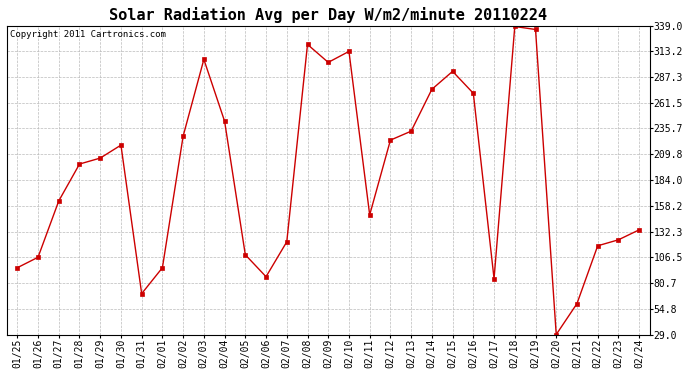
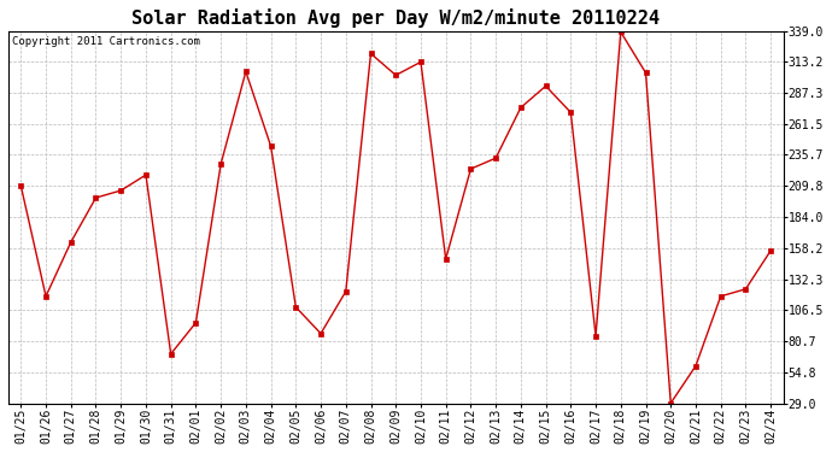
01/25: 96 -> 210
01/26: 106 -> 118
02/19: 335 -> 304
02/24: 134 -> 156
